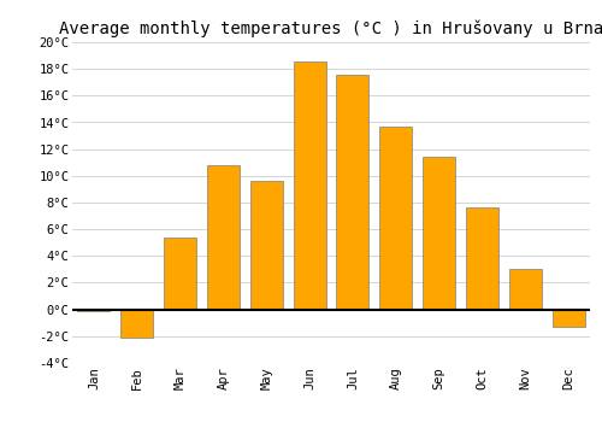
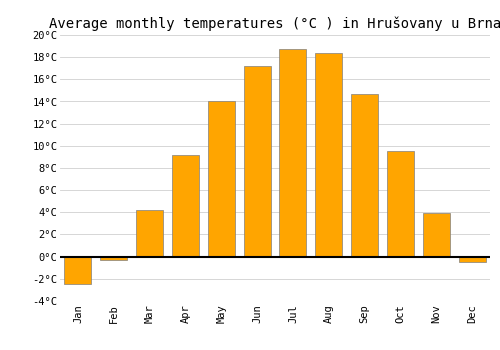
Jan: -0.1°C -> -2.5°C
Feb: -2.1°C -> -0.3°C
Mar: 5.4°C -> 4.2°C
Apr: 10.8°C -> 9.2°C
May: 9.6°C -> 14.0°C
Jun: 18.6°C -> 17.2°C
Jul: 17.6°C -> 18.7°C
Aug: 13.7°C -> 18.4°C
Sep: 11.4°C -> 14.7°C
Oct: 7.6°C -> 9.5°C
Nov: 3.0°C -> 3.9°C
Dec: -1.3°C -> -0.5°C
